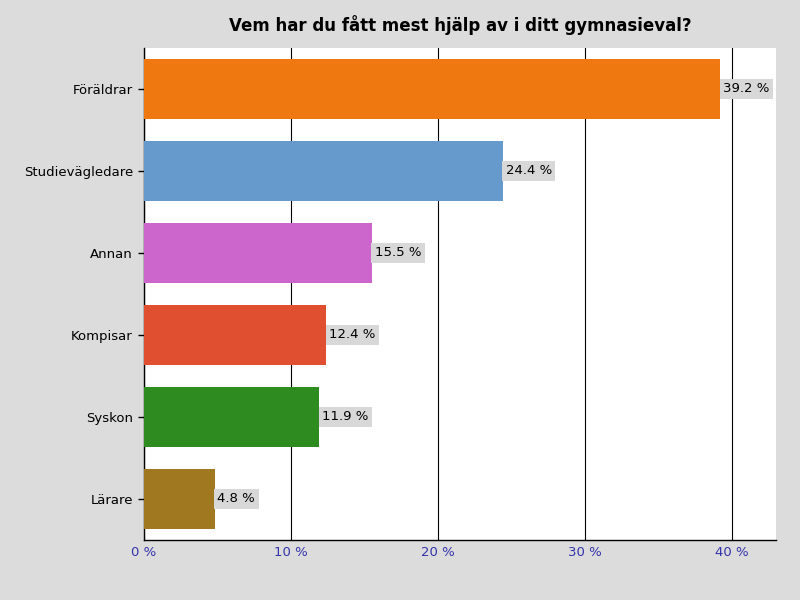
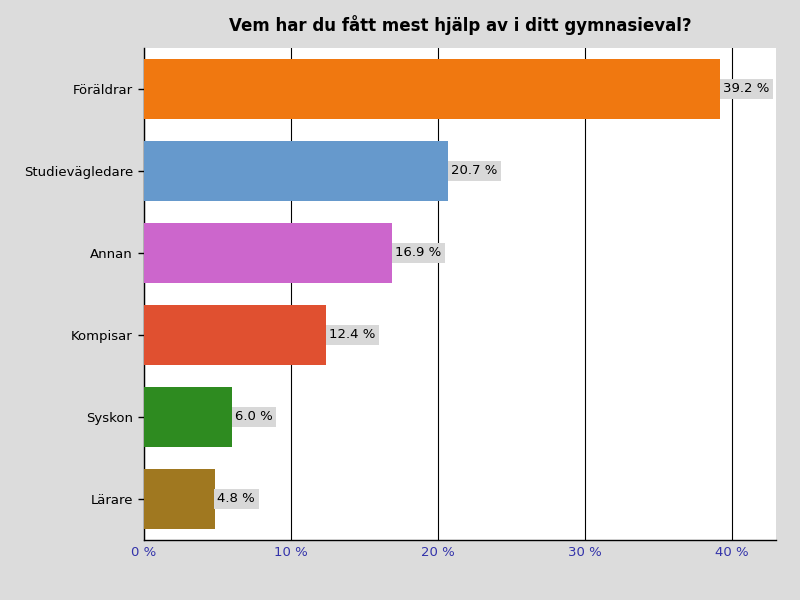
Studievägledare: 24.4 -> 20.7
Annan: 15.5 -> 16.9
Syskon: 11.9 -> 6.0
